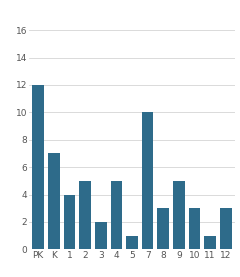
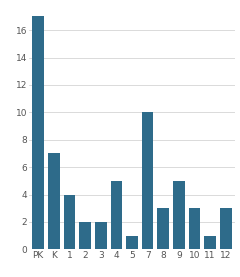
PK: 12 -> 17
2: 5 -> 2
